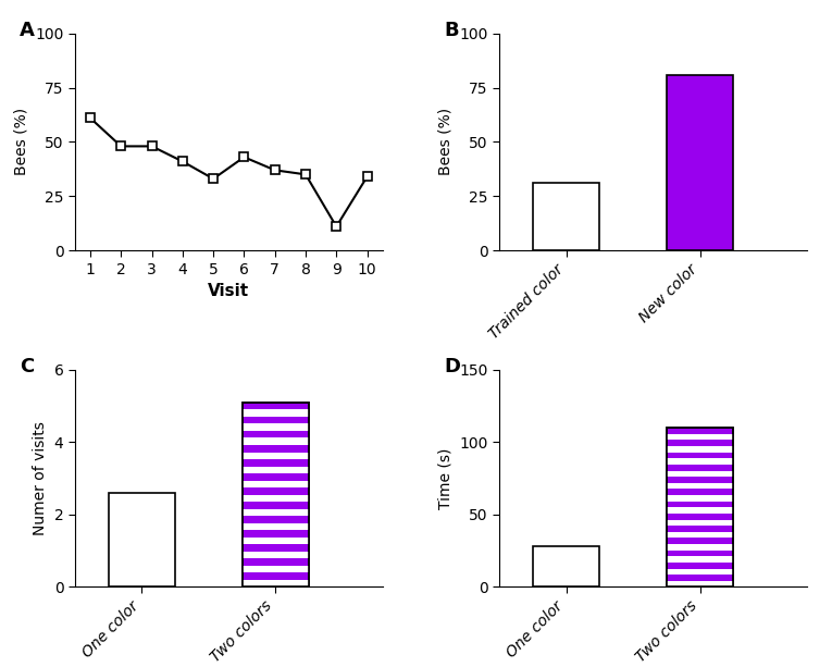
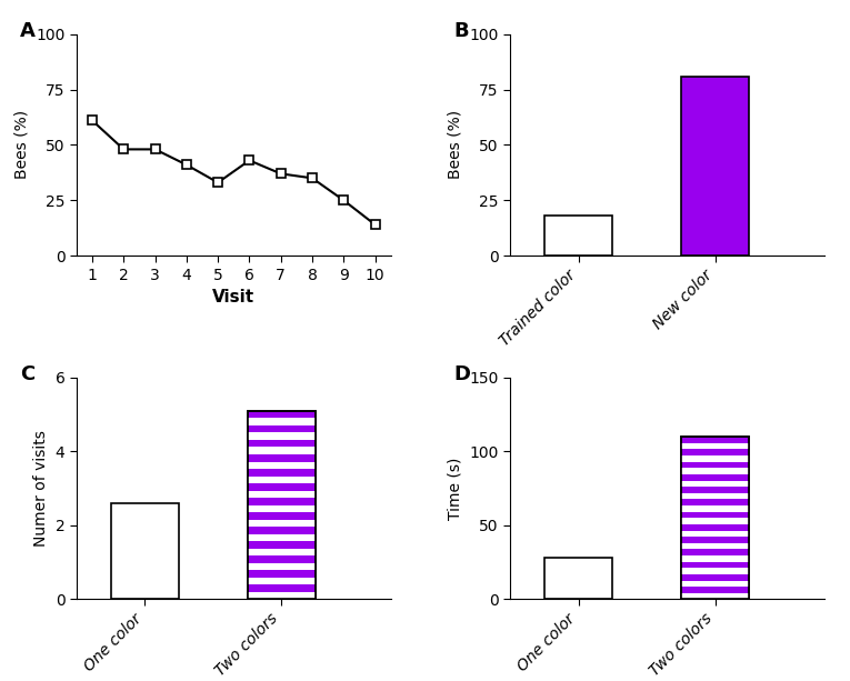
9: 11 -> 25
10: 34 -> 14
Trained color: 31 -> 18
